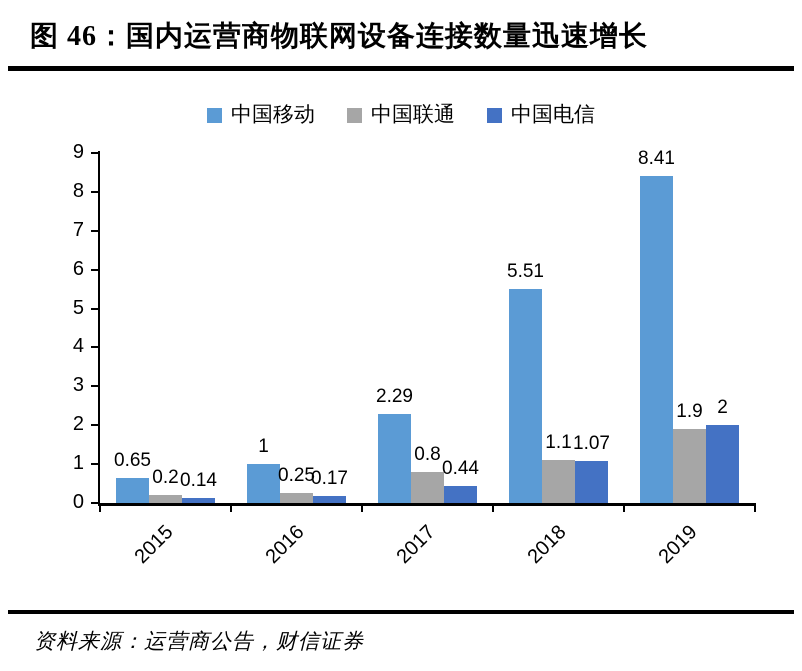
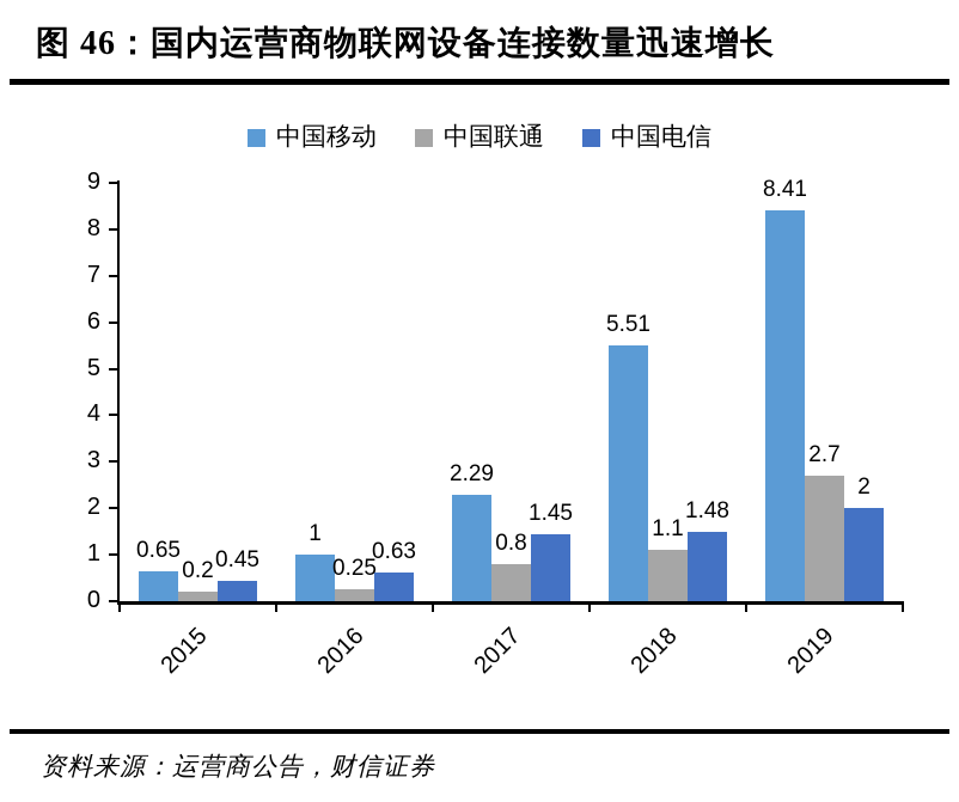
中国电信/2015: 0.14 -> 0.45
中国电信/2016: 0.17 -> 0.63
中国电信/2017: 0.44 -> 1.45
中国电信/2018: 1.07 -> 1.48
中国联通/2019: 1.9 -> 2.7
